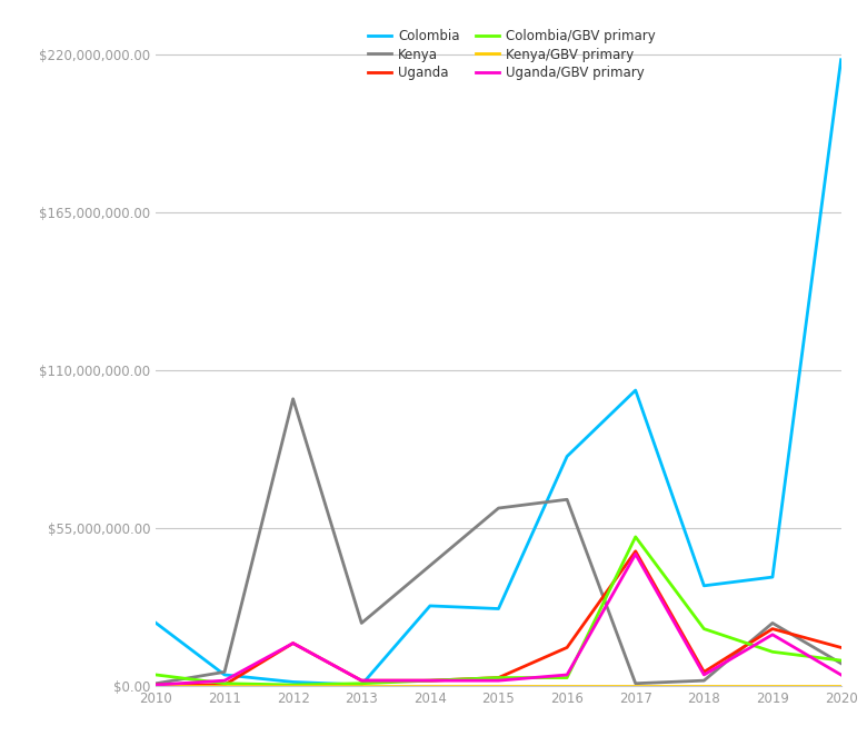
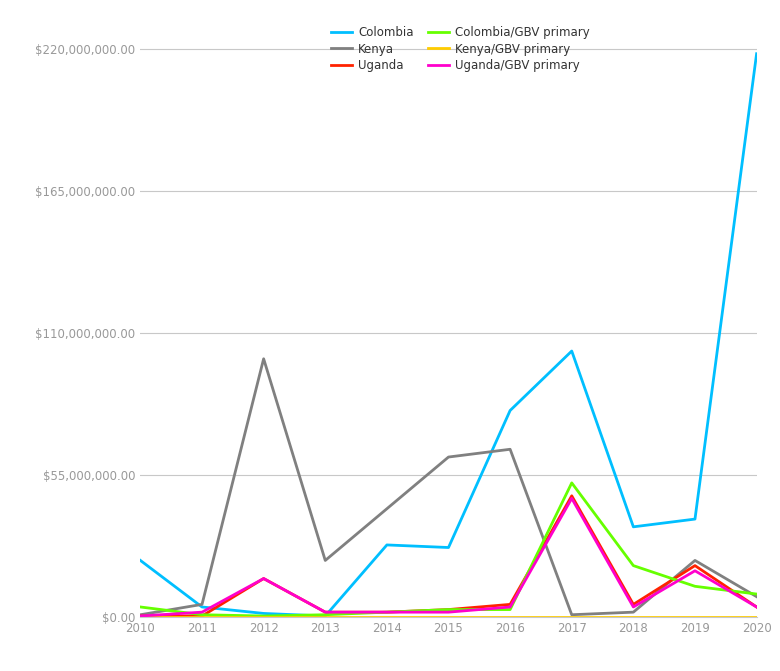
Uganda/2016: $13,500,000 -> $5,000,000
Uganda/2020: $13,500,000 -> $4,000,000
